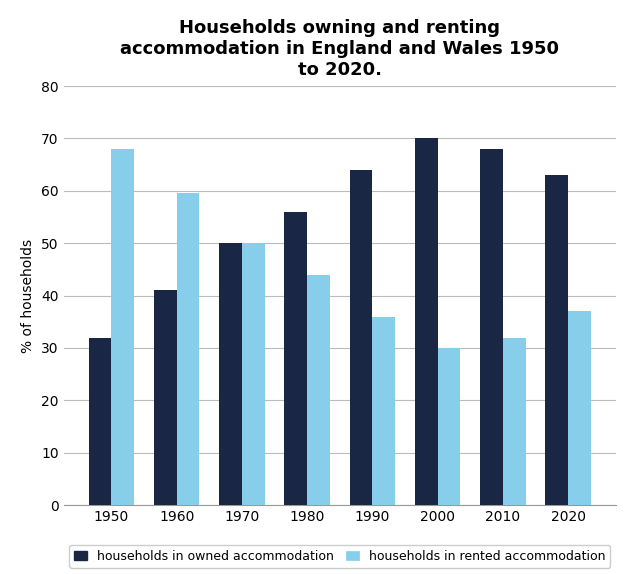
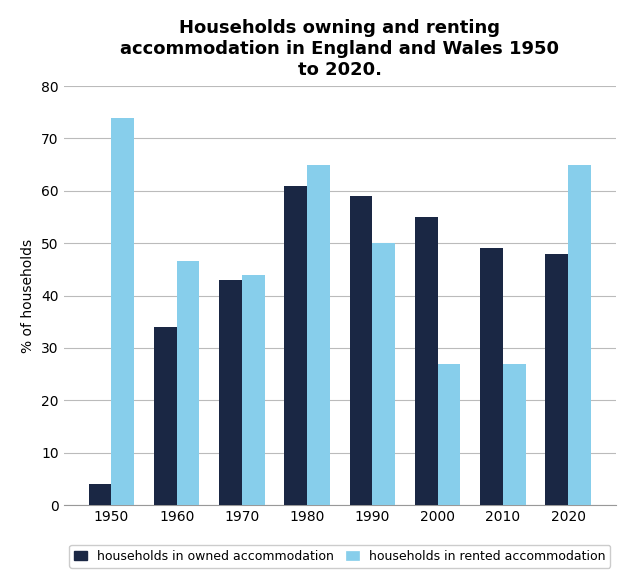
households in owned accommodation/1950: 32 -> 4
households in rented accommodation/1950: 68.0 -> 74.0
households in owned accommodation/1960: 41 -> 34
households in rented accommodation/1960: 59.5 -> 46.6
households in owned accommodation/1970: 50 -> 43
households in rented accommodation/1970: 50.0 -> 44.0
households in owned accommodation/1980: 56 -> 61
households in rented accommodation/1980: 44.0 -> 65.0
households in owned accommodation/1990: 64 -> 59
households in rented accommodation/1990: 36.0 -> 50.0
households in owned accommodation/2000: 70 -> 55
households in rented accommodation/2000: 30.0 -> 27.0
households in owned accommodation/2010: 68 -> 49
households in rented accommodation/2010: 32.0 -> 27.0
households in owned accommodation/2020: 63 -> 48
households in rented accommodation/2020: 37.0 -> 65.0
